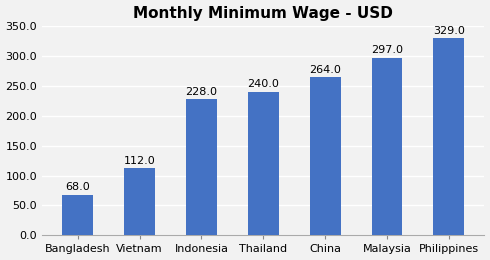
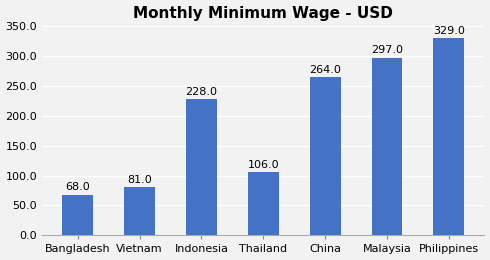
Vietnam: 112.0 -> 81.0
Thailand: 240.0 -> 106.0
